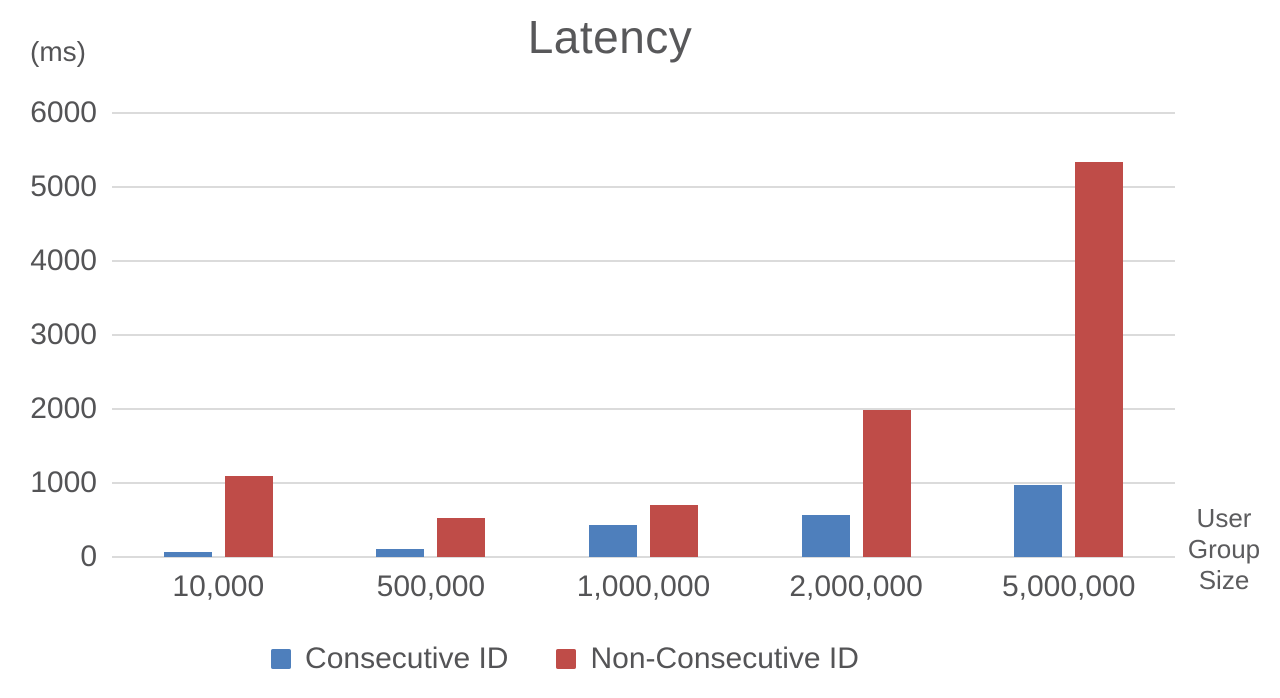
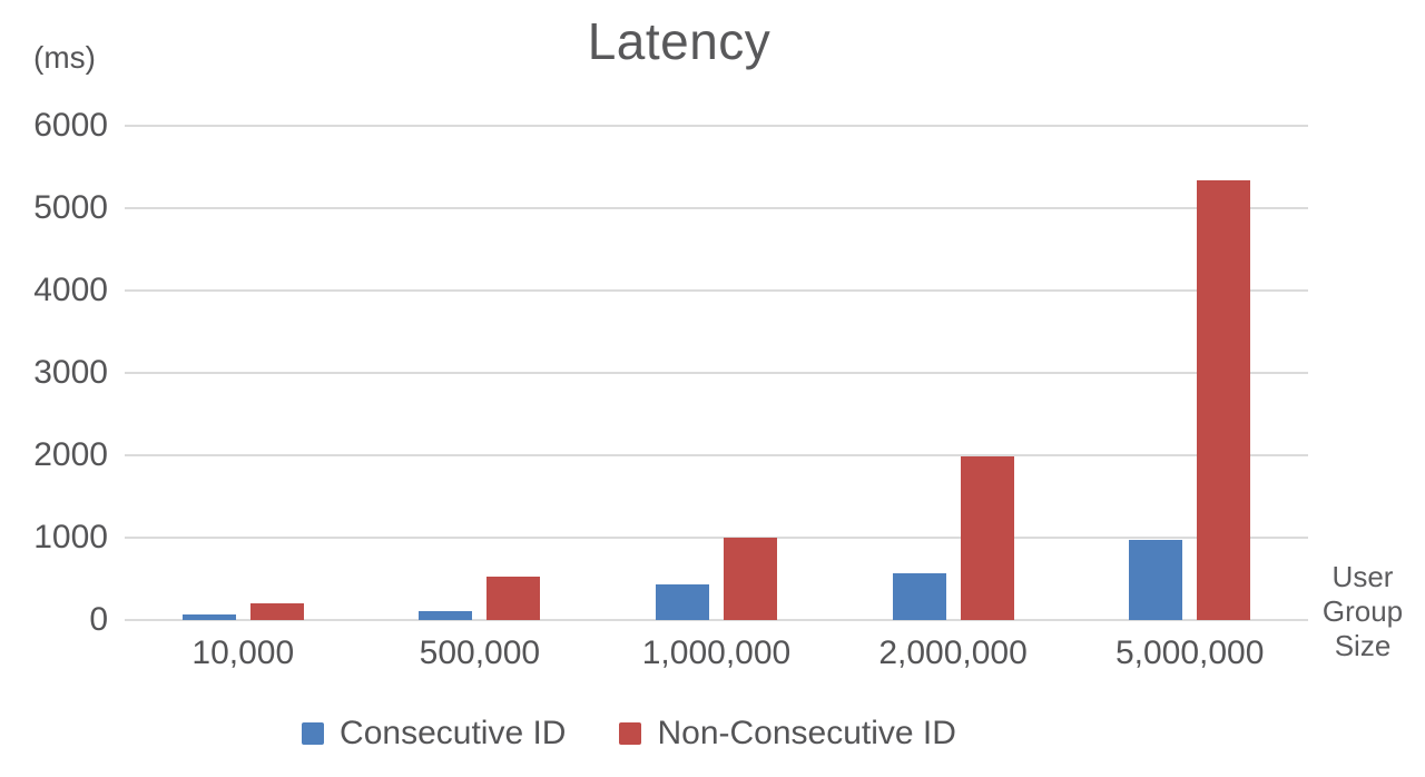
Non-Consecutive ID/10,000: 1100 -> 200
Non-Consecutive ID/1,000,000: 700 -> 1000
